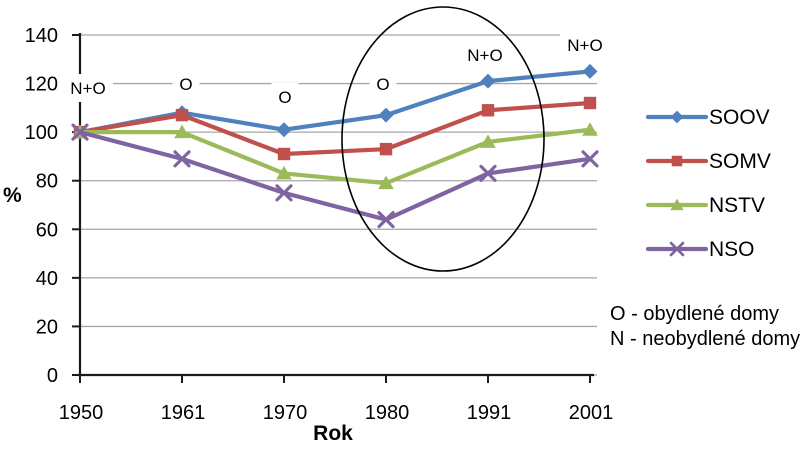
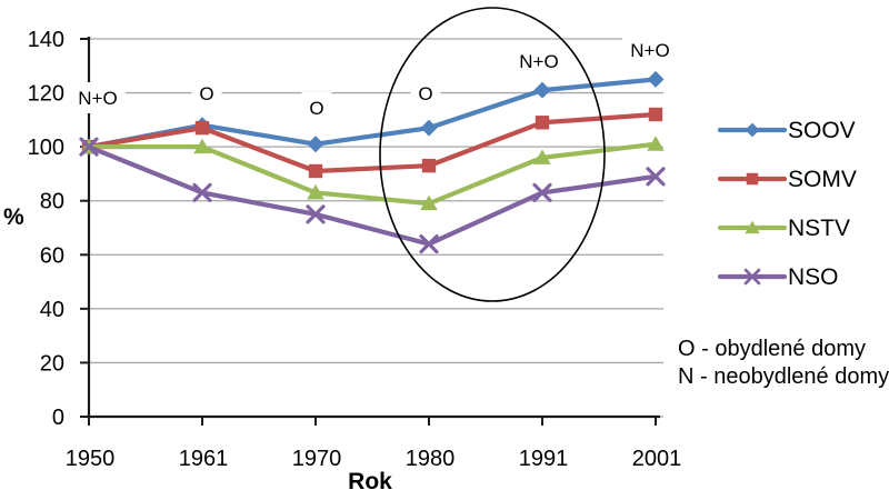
NSO/1961: 89 -> 83
